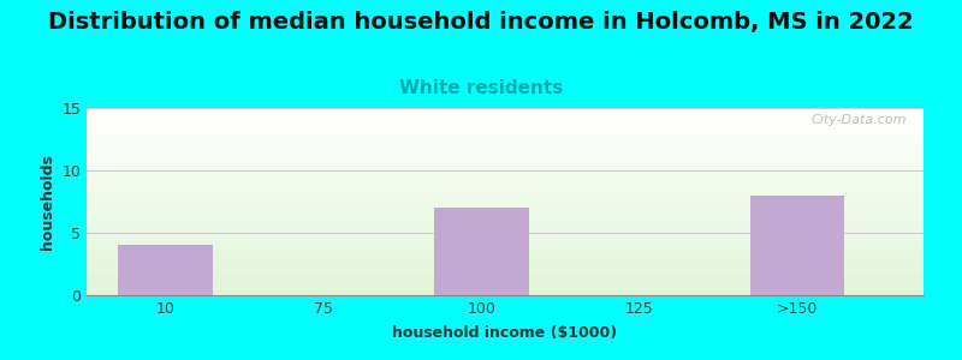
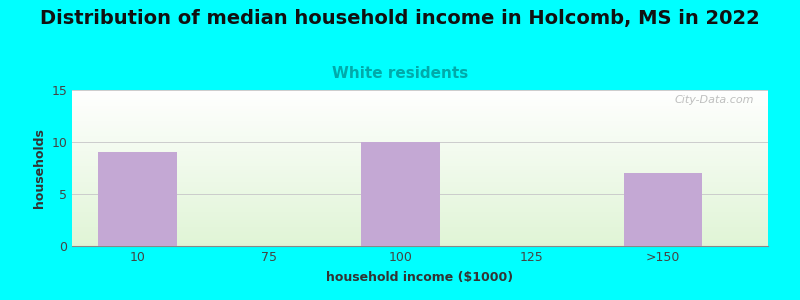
10: 4 -> 9
100: 7 -> 10
>150: 8 -> 7
